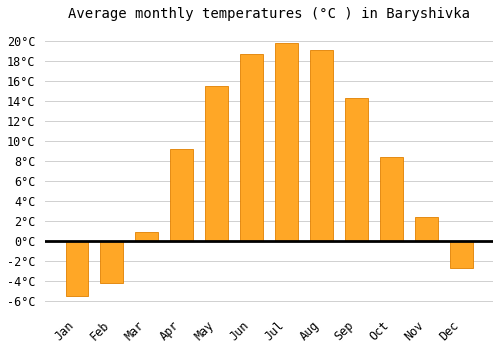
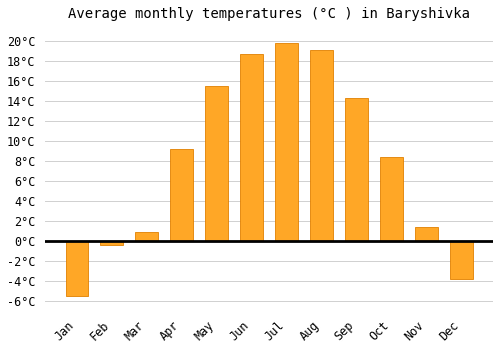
Feb: -4.2°C -> -0.4°C
Nov: 2.4°C -> 1.4°C
Dec: -2.7°C -> -3.8°C
